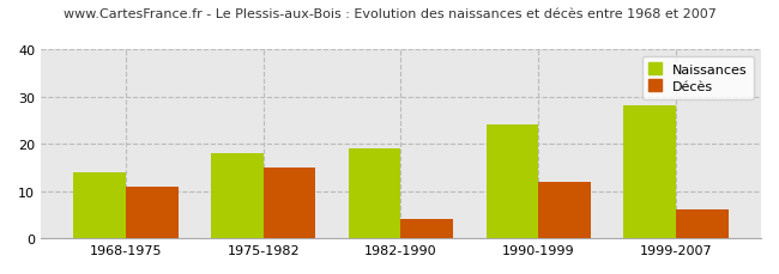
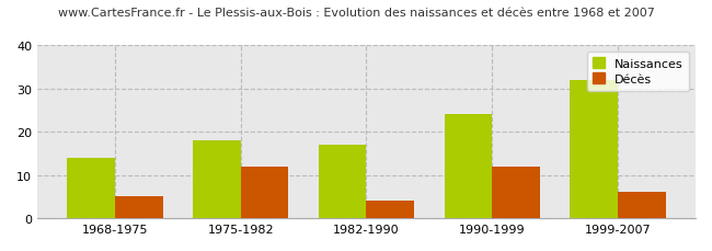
Décès/1968-1975: 11 -> 5
Décès/1975-1982: 15 -> 12
Naissances/1982-1990: 19 -> 17
Naissances/1999-2007: 28 -> 32
